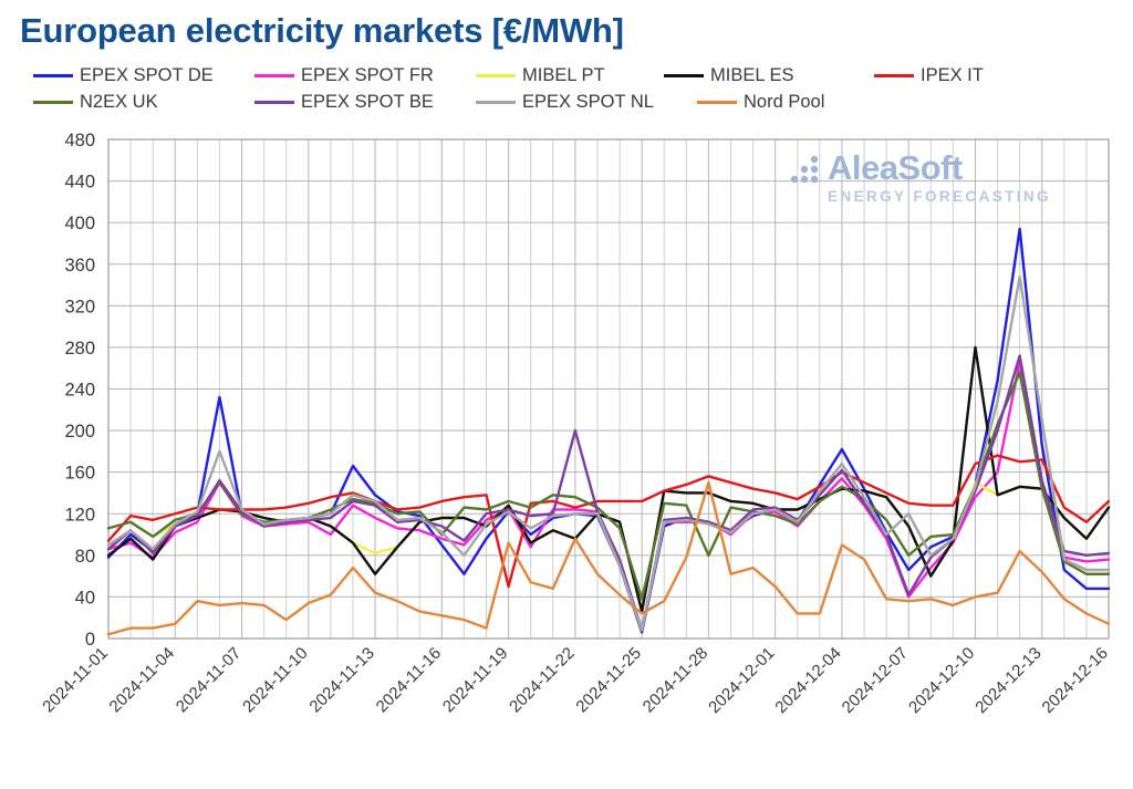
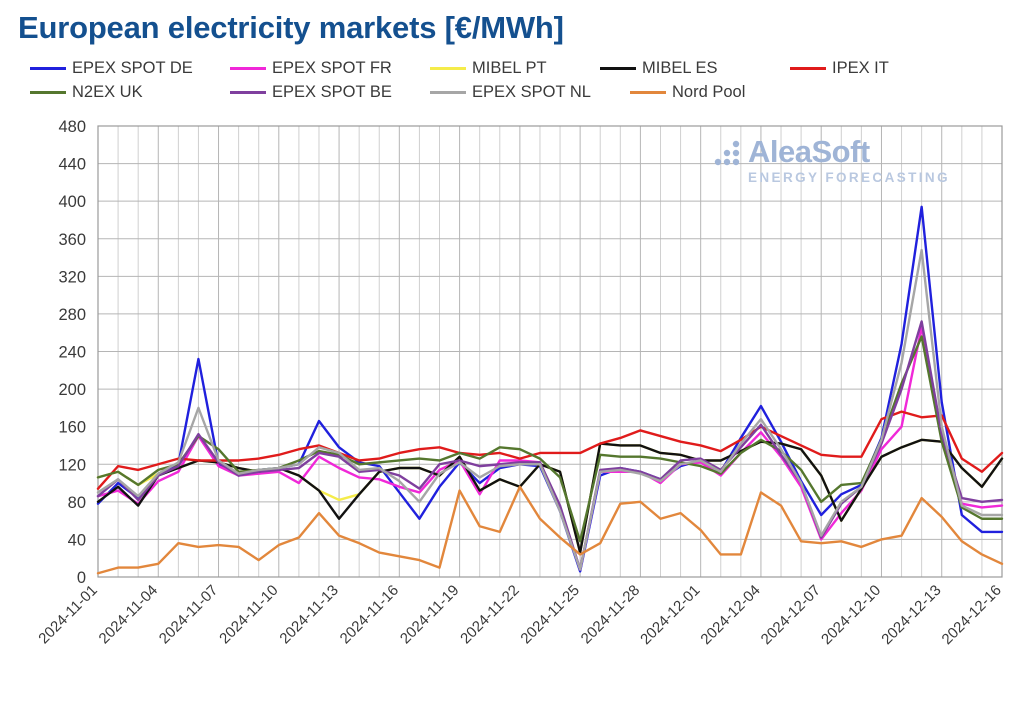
N2EX UK/2024-11-07: 120 -> 140
N2EX UK/2024-11-16: 100 -> 120
IPEX IT/2024-11-19: 50 -> 130
EPEX SPOT BE/2024-11-22: 200 -> 120
N2EX UK/2024-11-28: 80 -> 130
Nord Pool/2024-11-28: 150 -> 80
EPEX SPOT NL/2024-12-07: 120 -> 40
MIBEL PT/2024-12-10: 150 -> 130
MIBEL ES/2024-12-10: 280 -> 130
EPEX SPOT NL/2024-12-13: 210 -> 160
